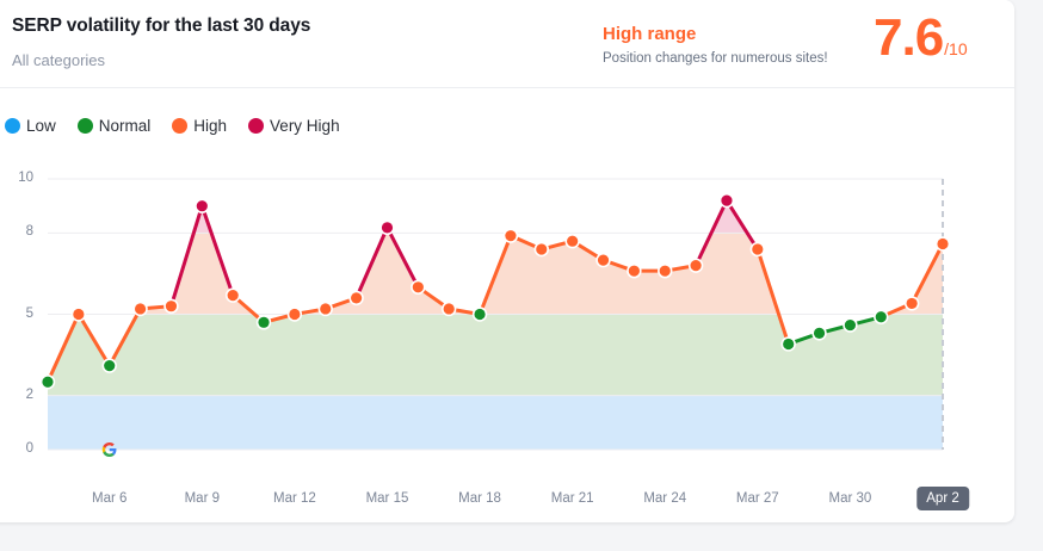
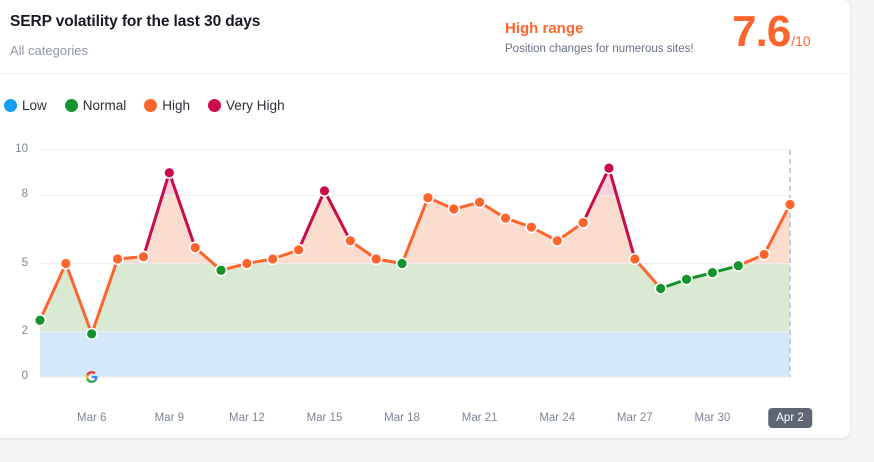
Mar 6: 3.1 -> 1.9
Mar 24: 6.6 -> 6.0
Mar 27: 7.4 -> 5.2
